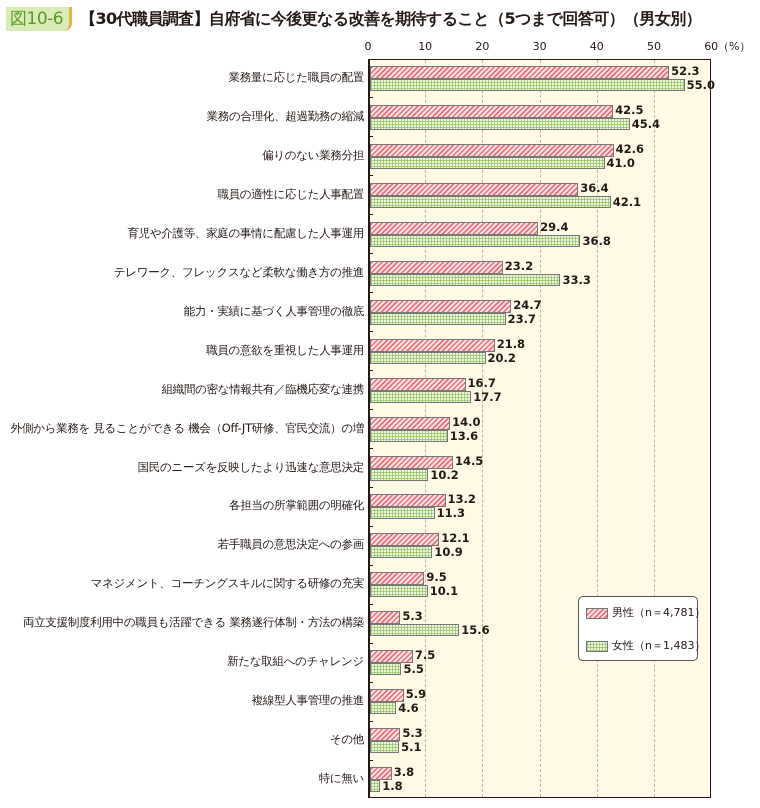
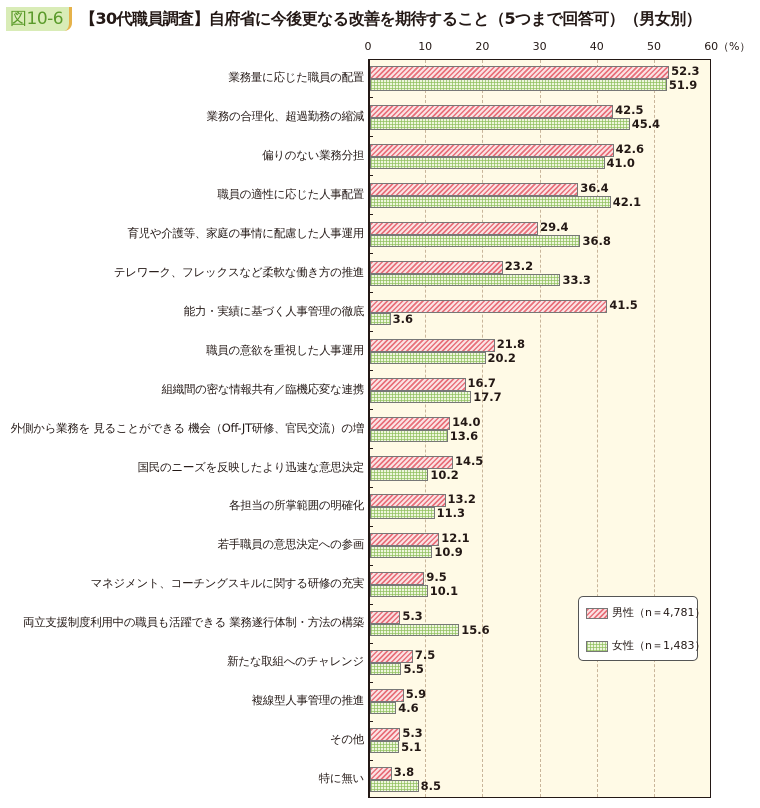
女性（n＝1,483）/業務量に応じた職員の配置: 55.0 -> 51.9
男性（n＝4,781）/能力・実績に基づく人事管理の徹底: 24.7 -> 41.5
女性（n＝1,483）/能力・実績に基づく人事管理の徹底: 23.7 -> 3.6
女性（n＝1,483）/特に無い: 1.8 -> 8.5
